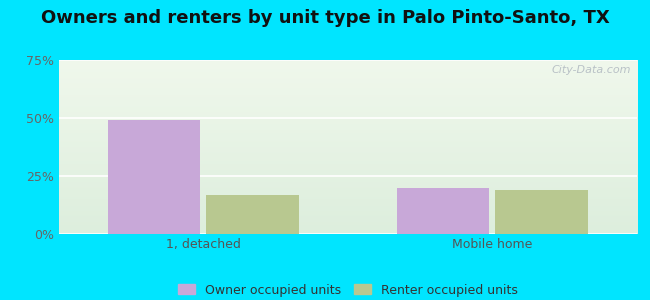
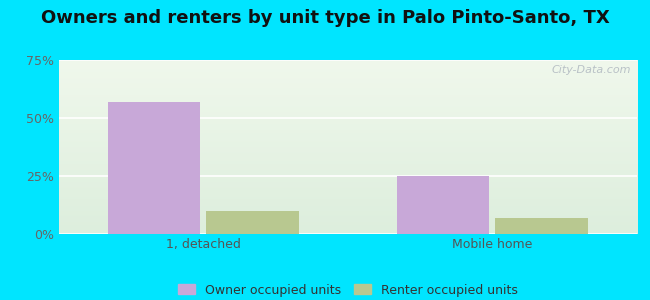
Owner occupied units/1, detached: 49% -> 57%
Renter occupied units/1, detached: 17% -> 10%
Owner occupied units/Mobile home: 20% -> 25%
Renter occupied units/Mobile home: 19% -> 7%
